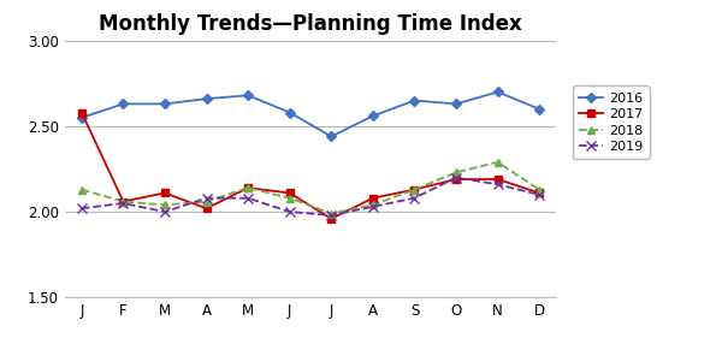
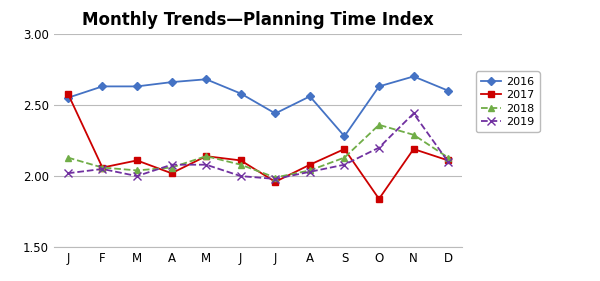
2016/S: 2.65 -> 2.28
2017/S: 2.13 -> 2.19
2017/O: 2.19 -> 1.84
2018/O: 2.23 -> 2.36
2019/N: 2.16 -> 2.44
